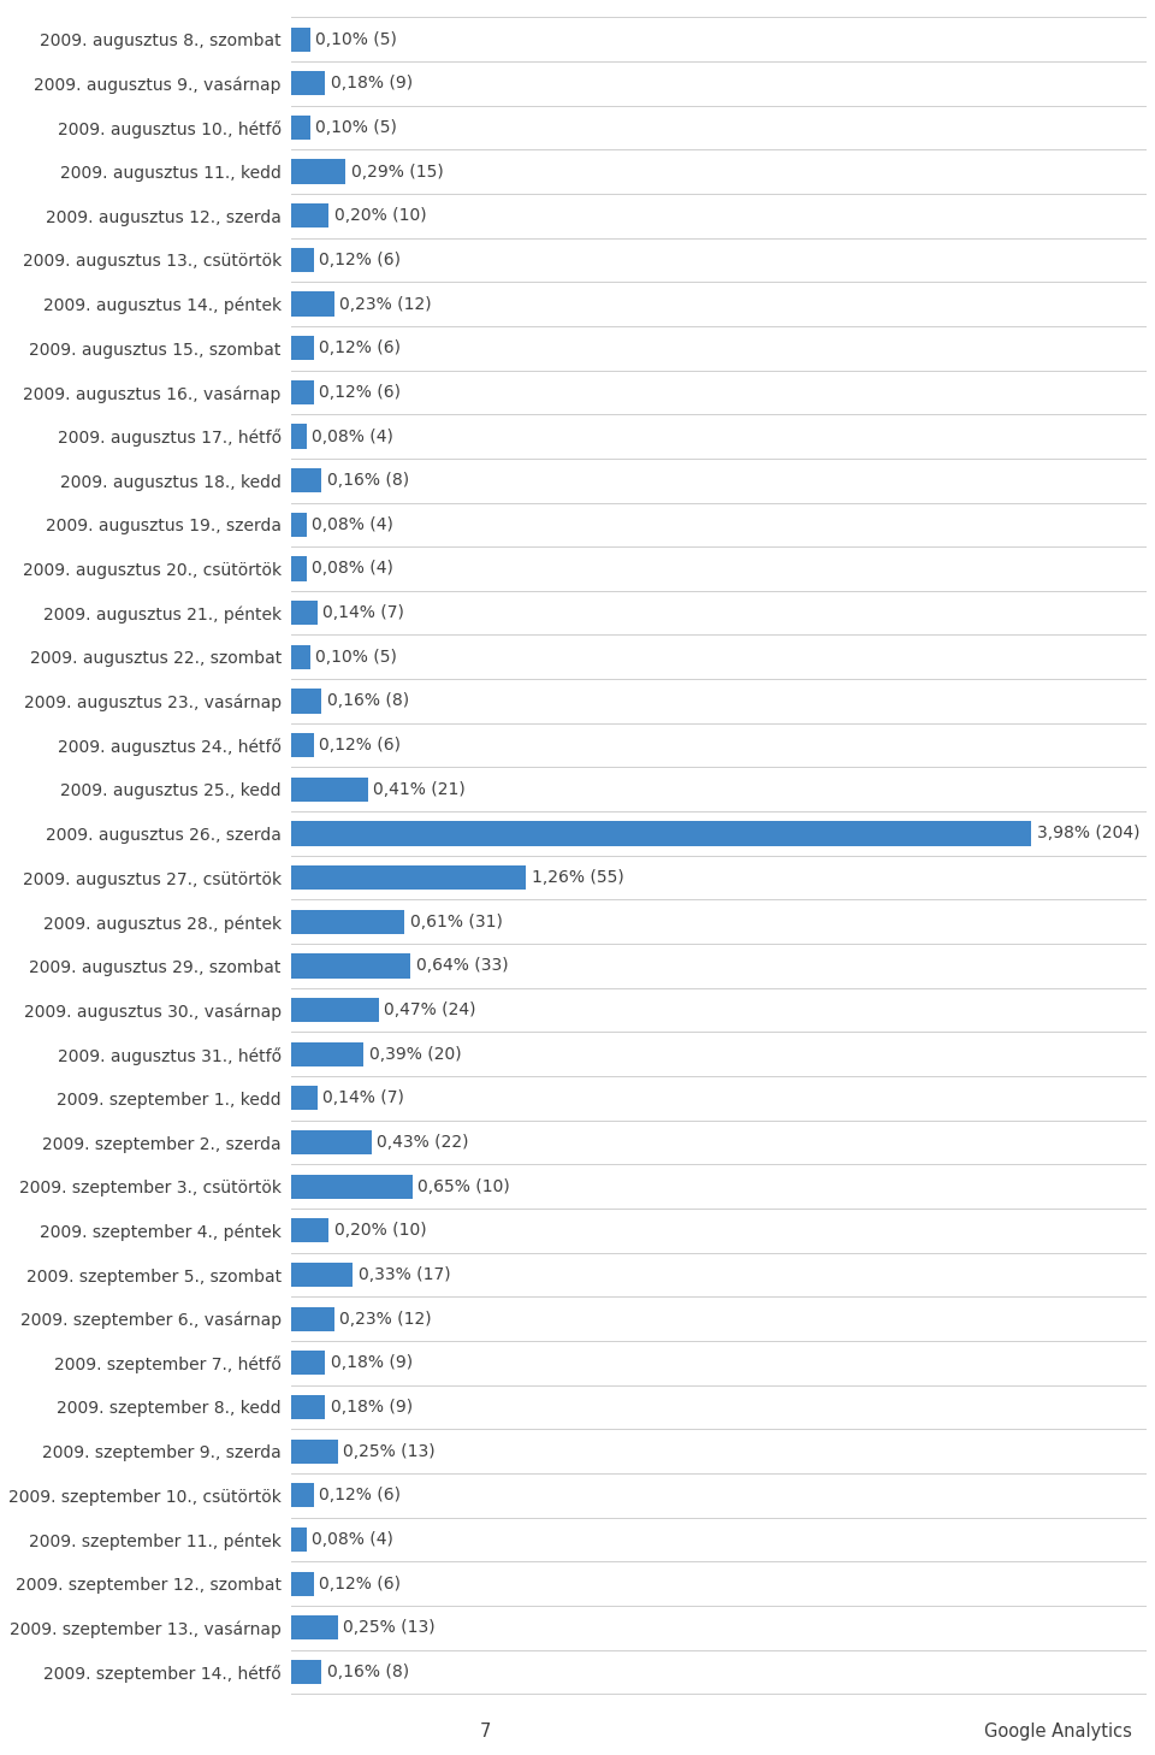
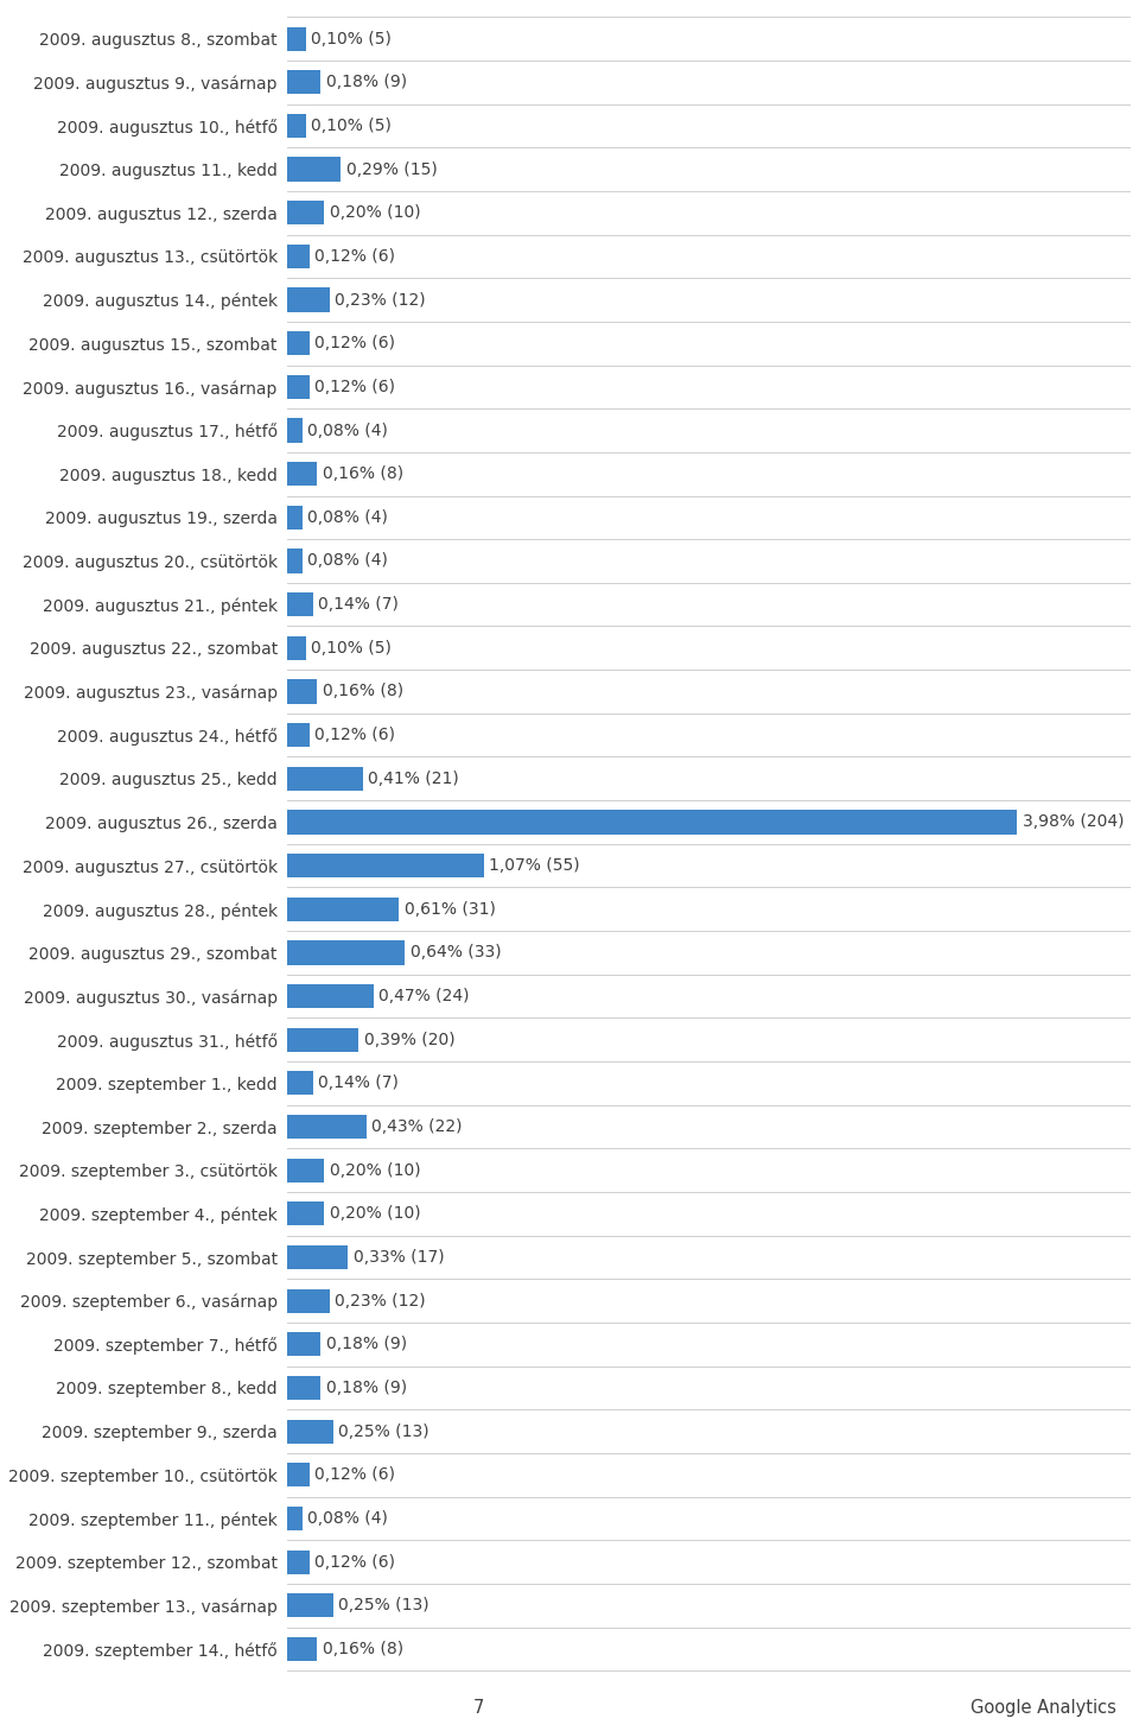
2009. augusztus 27., csütörtök: 1,26% -> 1,07%
2009. szeptember 3., csütörtök: 0,65% -> 0,20%
